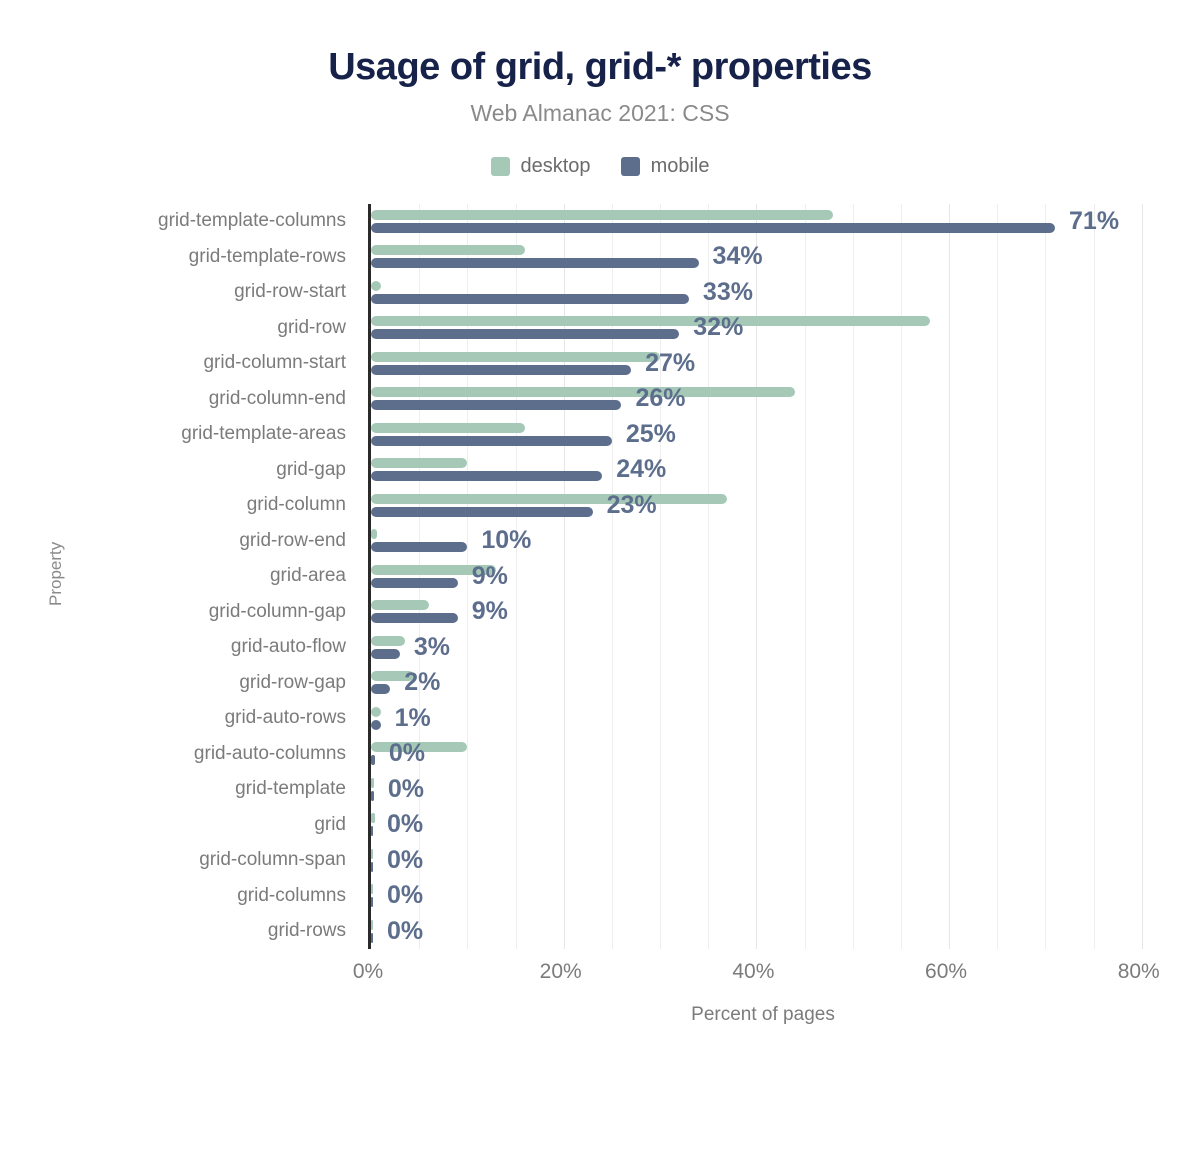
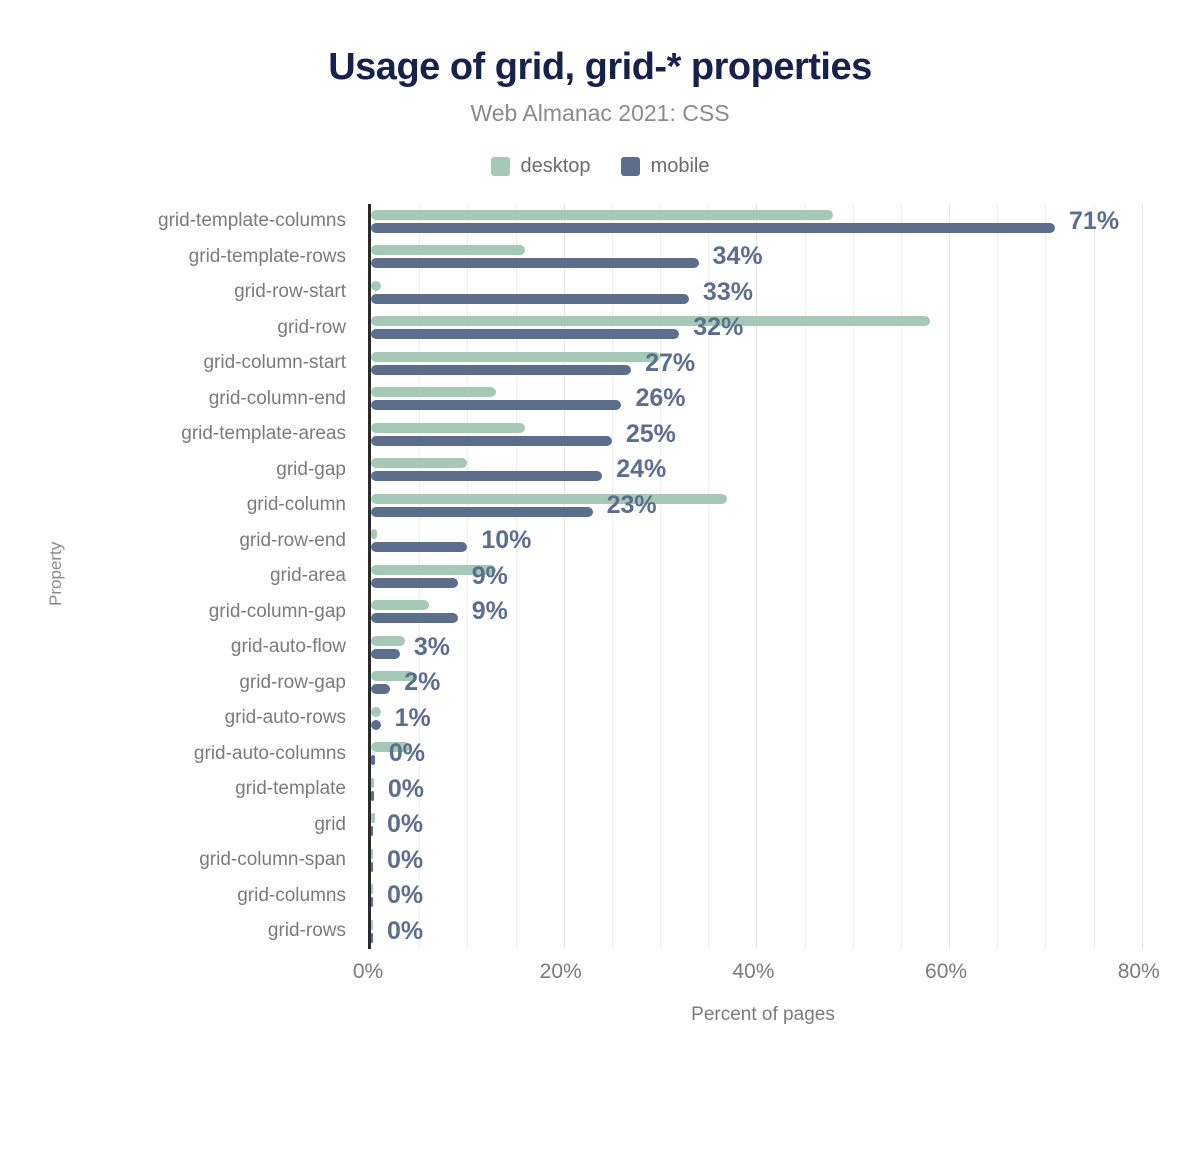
desktop/grid-column-end: 44% -> 13%
desktop/grid-auto-columns: 10% -> 4%
